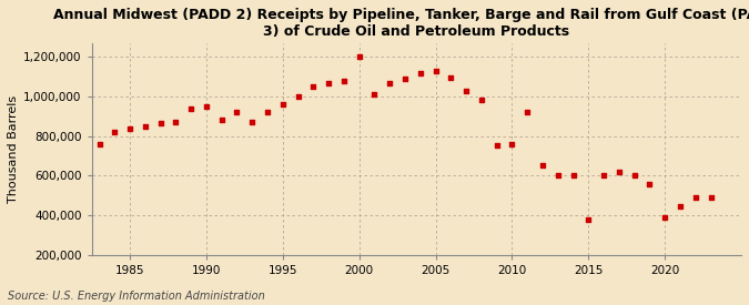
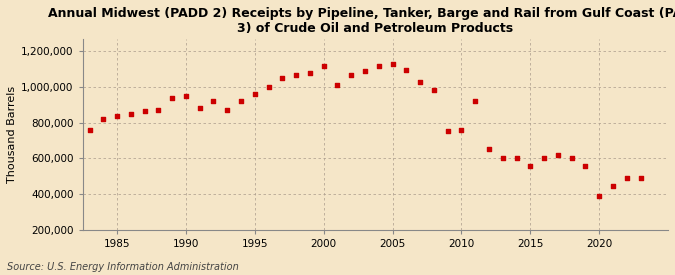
2000: 1,200,000 -> 1,120,000
2015: 380,000 -> 560,000
